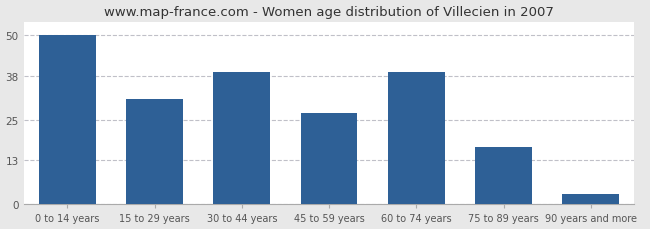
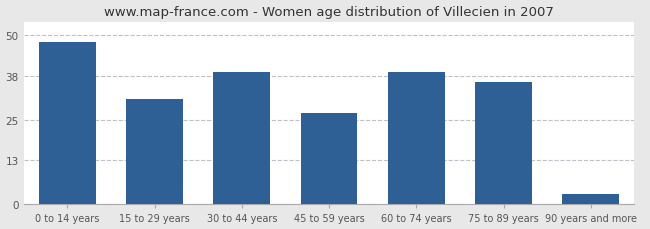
0 to 14 years: 50 -> 48
75 to 89 years: 17 -> 36
